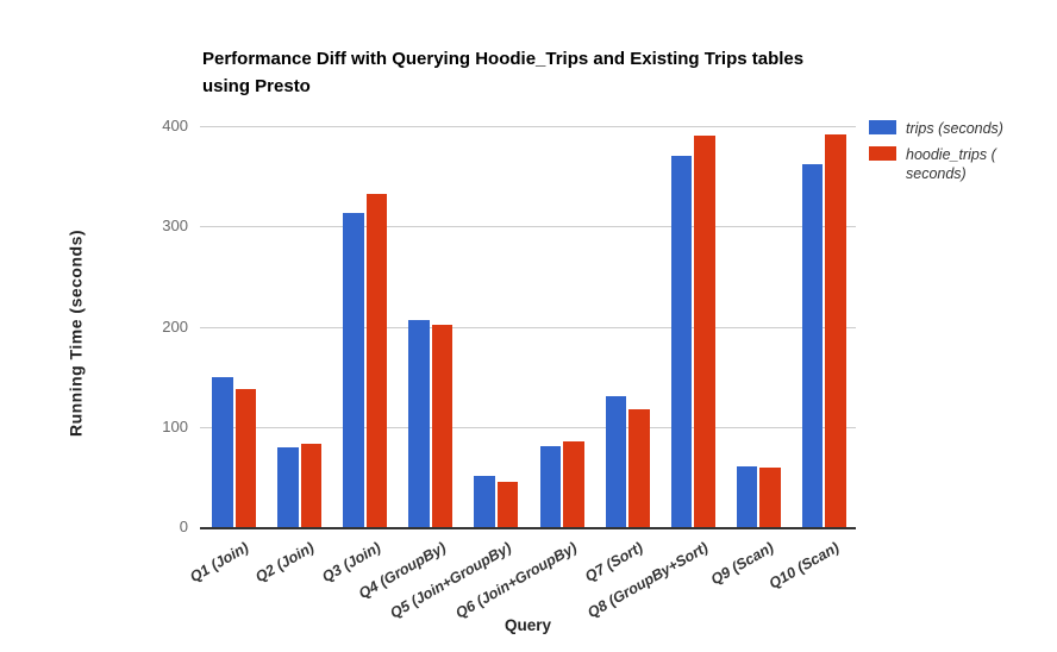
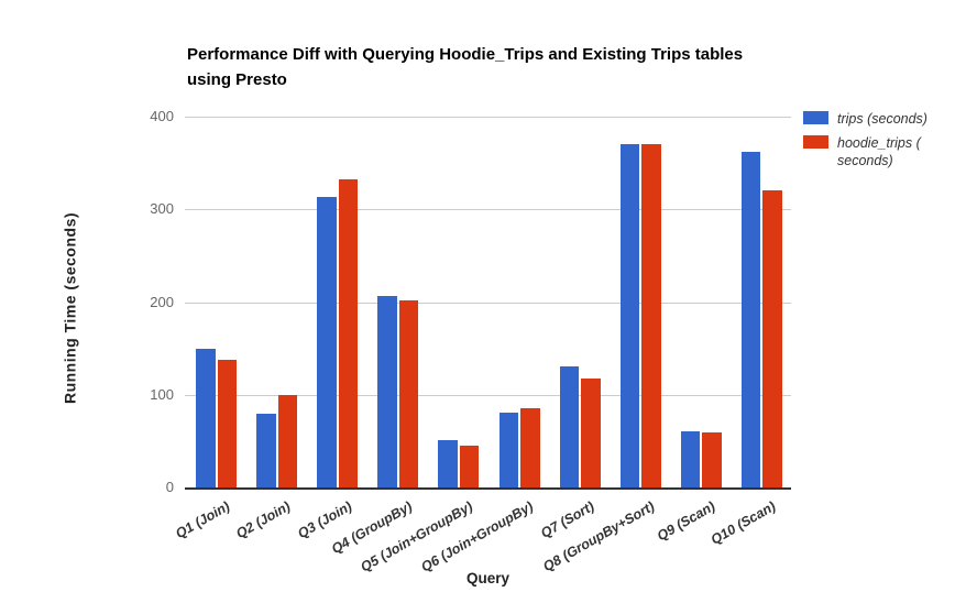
hoodie_trips ( seconds)/Q2 (Join): 80 -> 100
hoodie_trips ( seconds)/Q8 (GroupBy+Sort): 390 -> 370
hoodie_trips ( seconds)/Q10 (Scan): 390 -> 320
